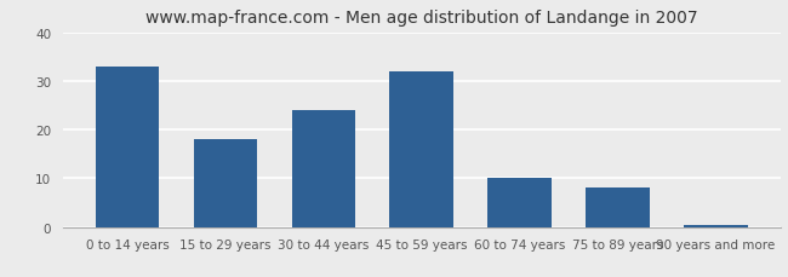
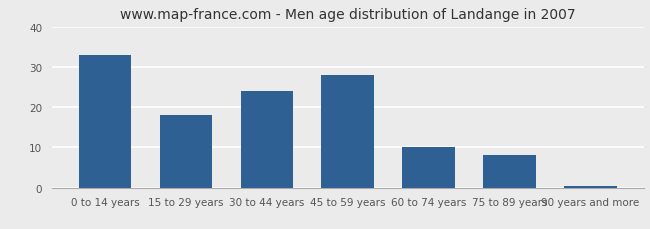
45 to 59 years: 32.0 -> 28.0
